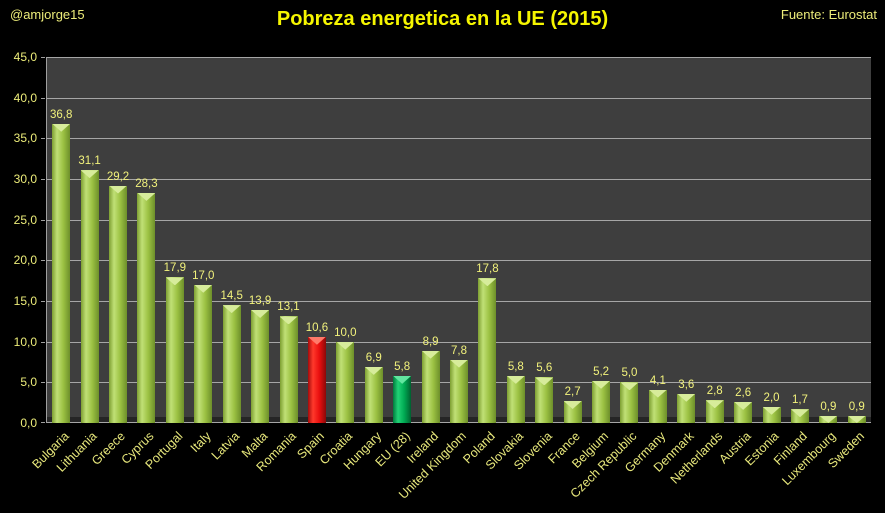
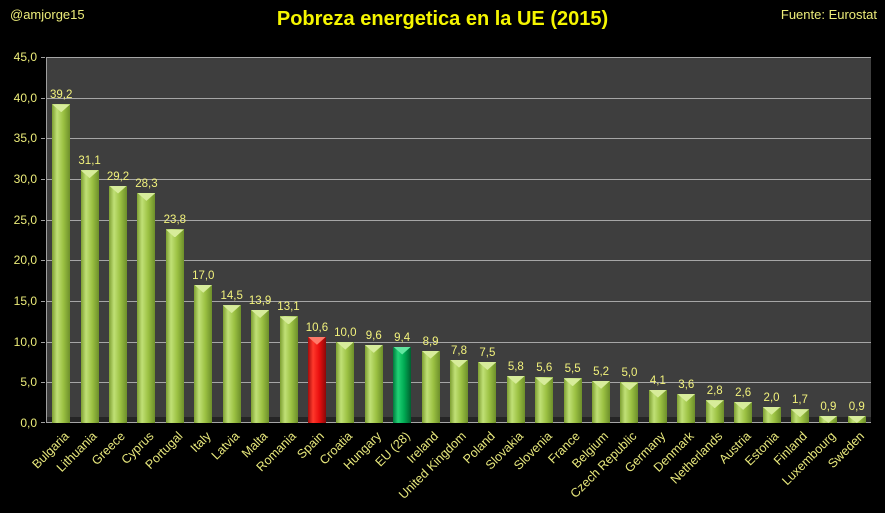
Bulgaria: 36,8 -> 39,2
Portugal: 17,9 -> 23,8
Hungary: 6,9 -> 9,6
EU (28): 5,8 -> 9,4
Poland: 17,8 -> 7,5
France: 2,7 -> 5,5
